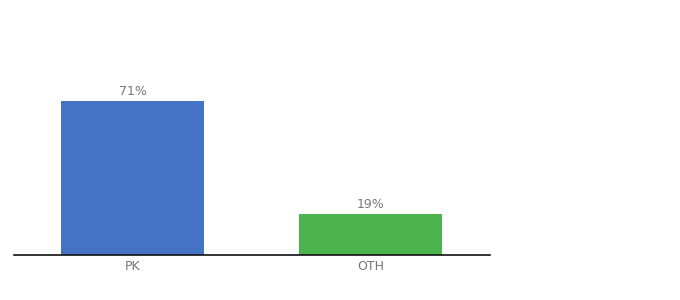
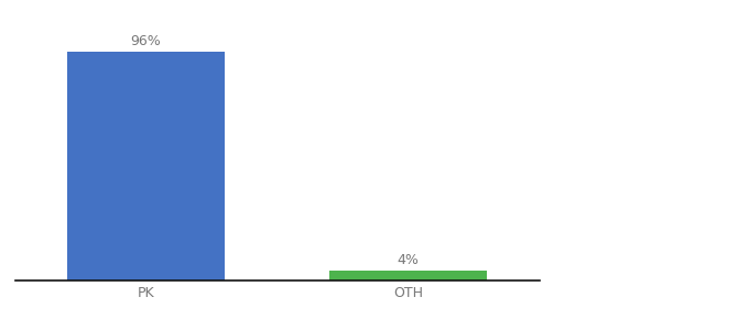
PK: 71% -> 96%
OTH: 19% -> 4%
